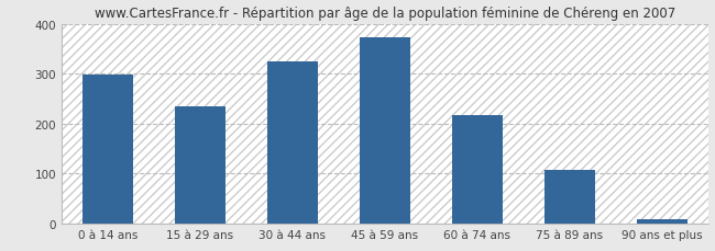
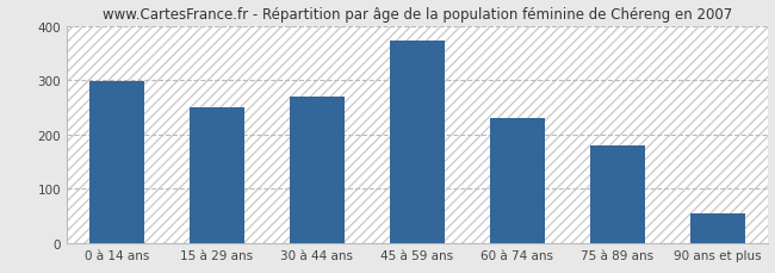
15 à 29 ans: 235 -> 250
30 à 44 ans: 325 -> 270
60 à 74 ans: 216 -> 230
75 à 89 ans: 107 -> 180
90 ans et plus: 8 -> 55
